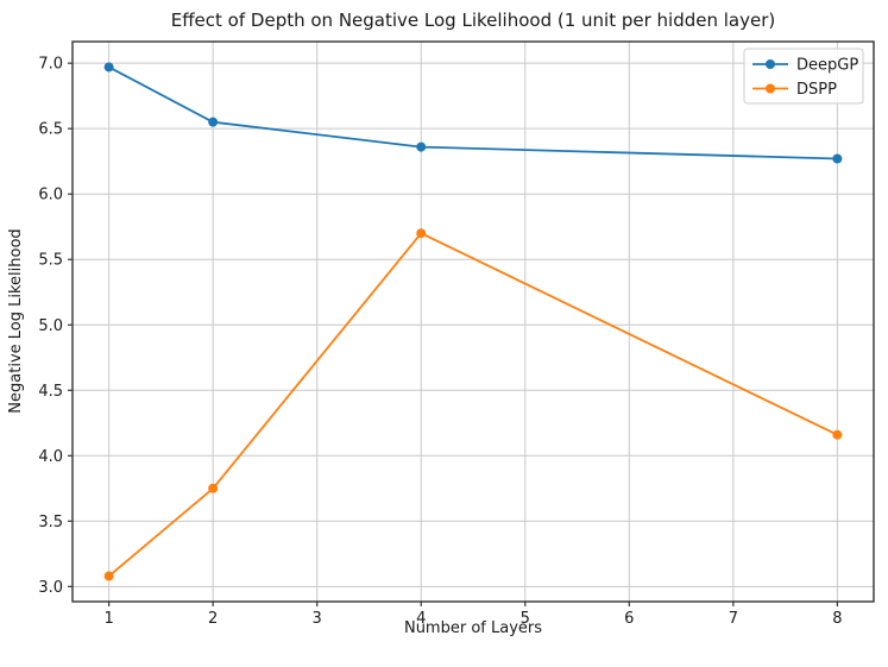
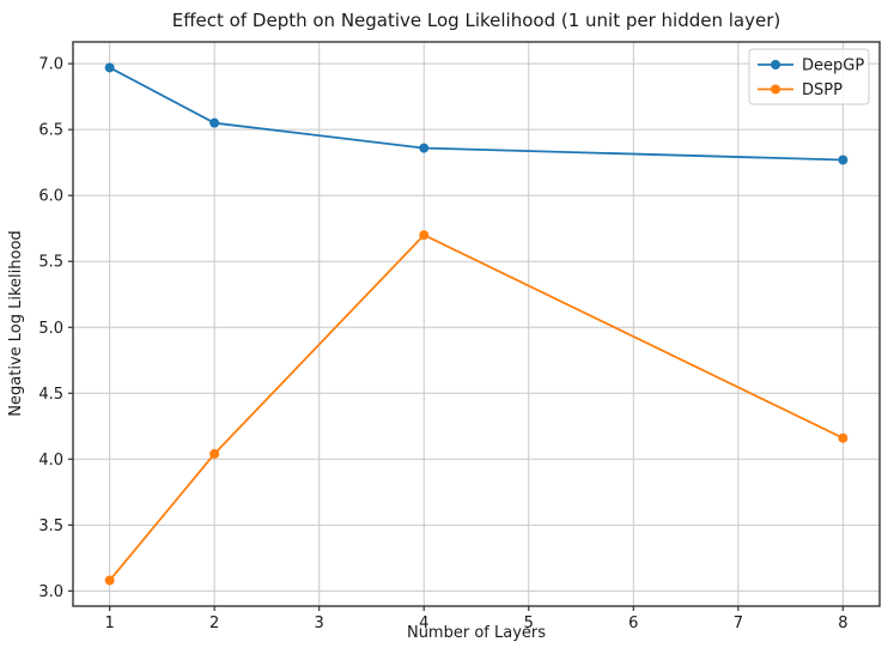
DSPP/2: 3.75 -> 4.04
